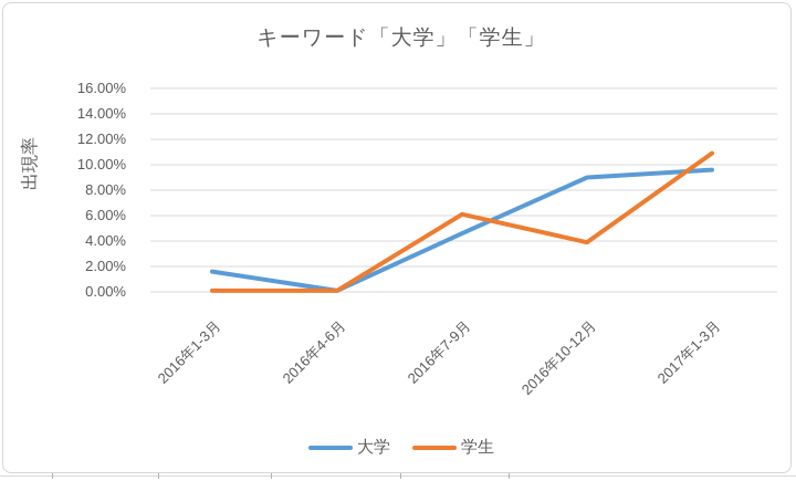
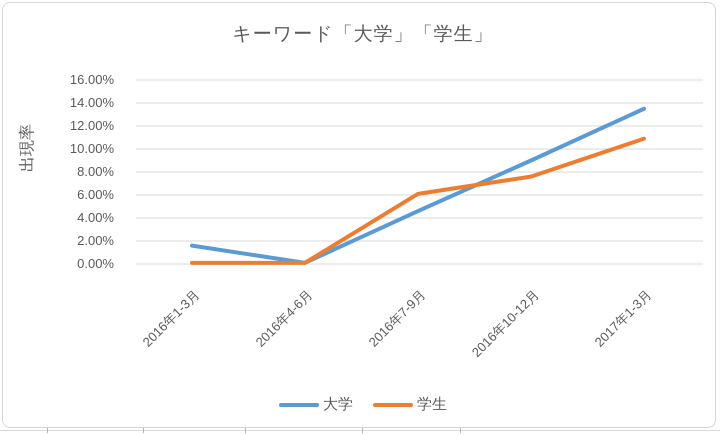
学生/2016年10-12月: 3.9% -> 7.6%
大学/2017年1-3月: 9.6% -> 13.5%
